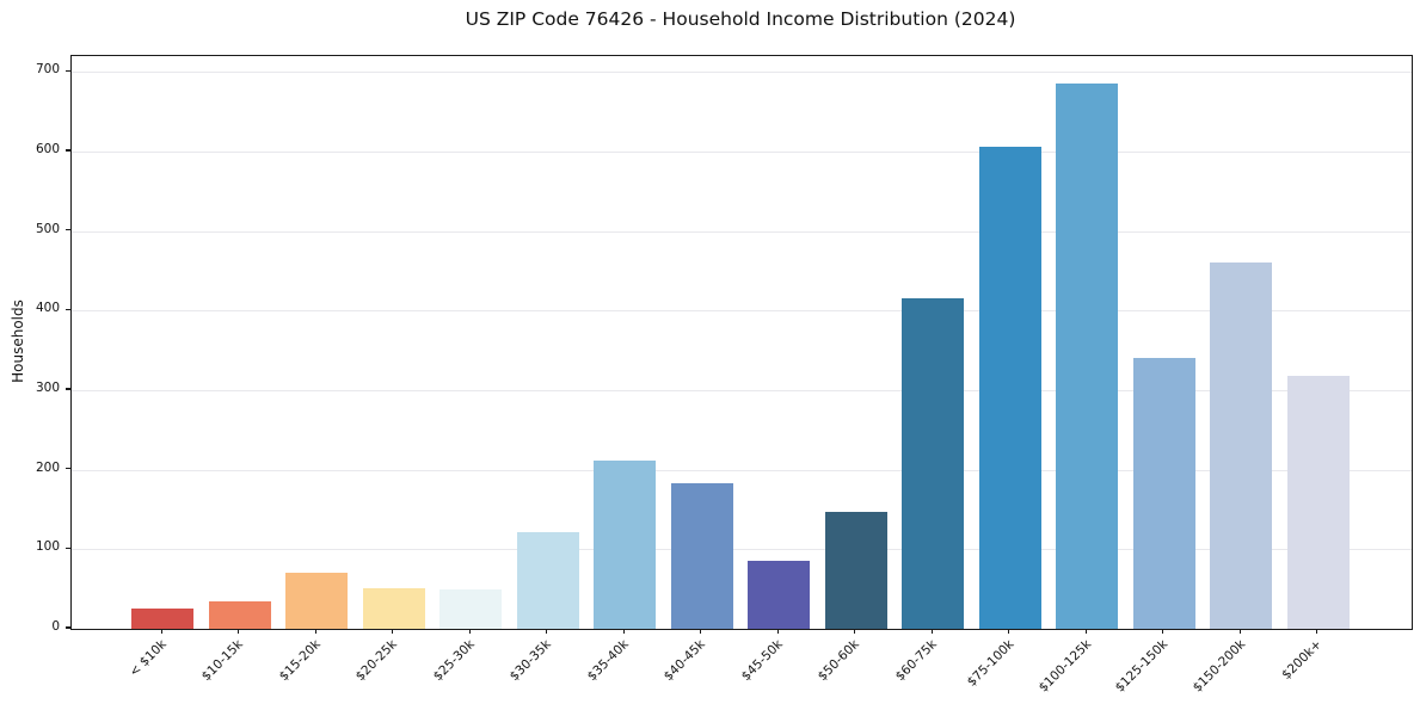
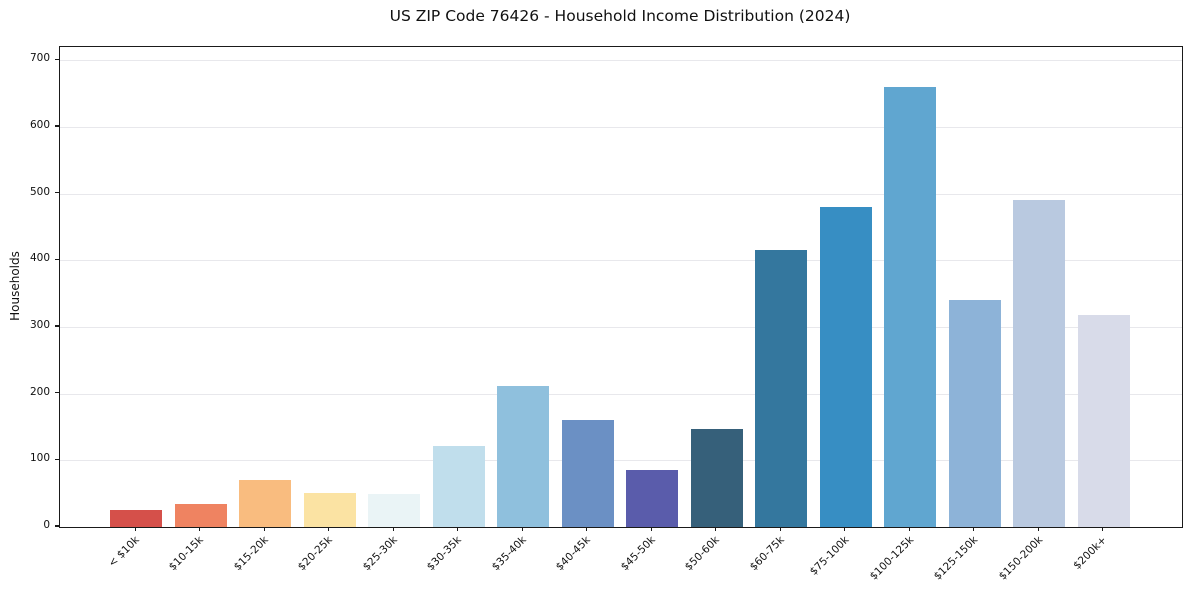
$40-45k: 180 -> 160
$75-100k: 610 -> 480
$100-125k: 690 -> 660
$150-200k: 460 -> 490
